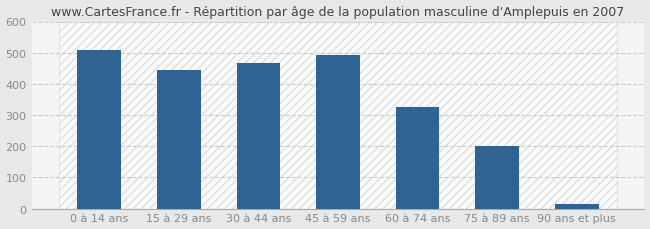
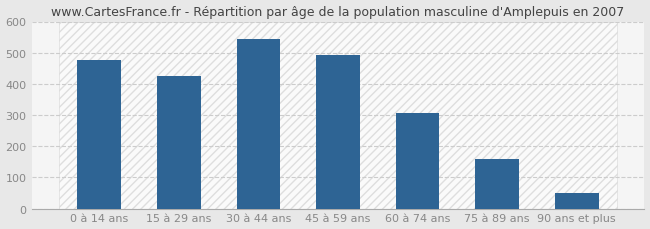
0 à 14 ans: 510 -> 475
15 à 29 ans: 443 -> 425
30 à 44 ans: 467 -> 545
60 à 74 ans: 325 -> 305
75 à 89 ans: 201 -> 160
90 ans et plus: 15 -> 50
